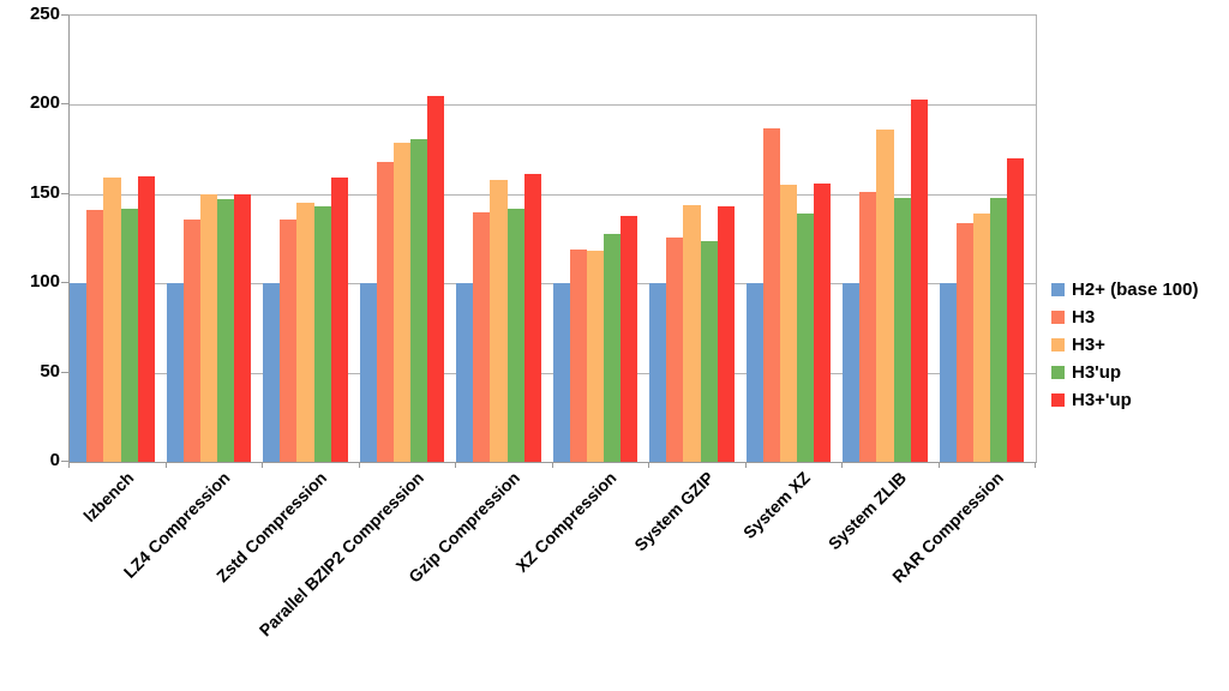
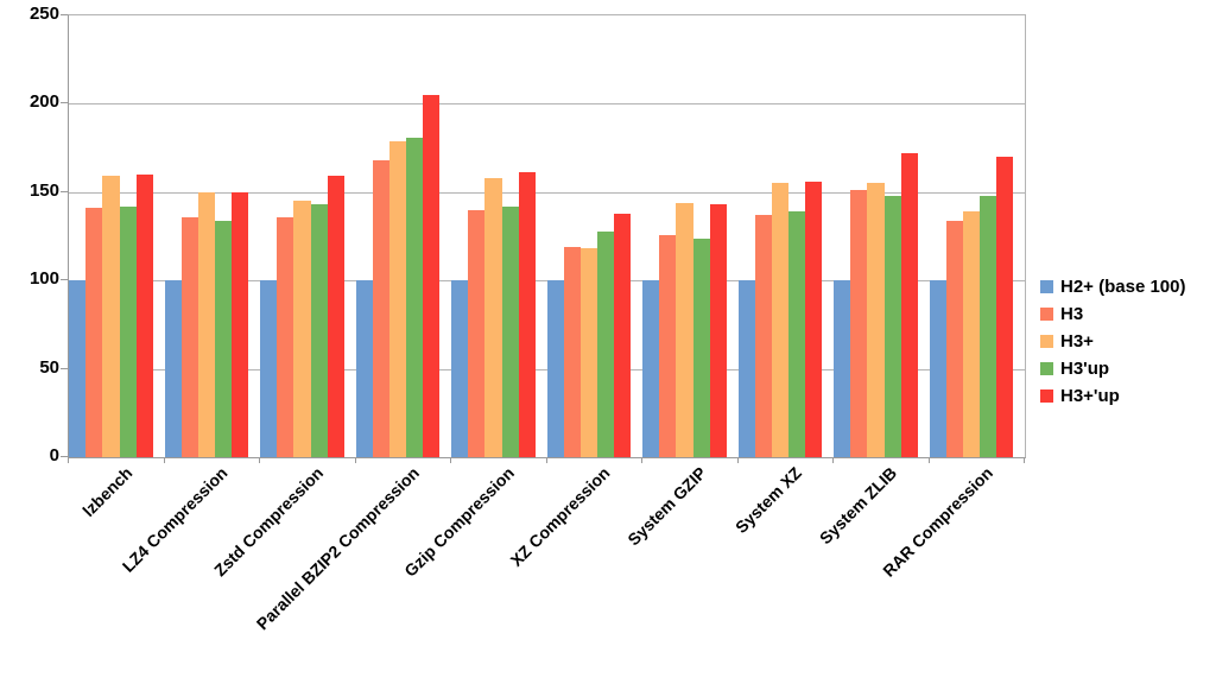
H3'up/LZ4 Compression: 147 -> 134
H3/System XZ: 187 -> 137
H3+/System ZLIB: 186 -> 155
H3+'up/System ZLIB: 203 -> 172
